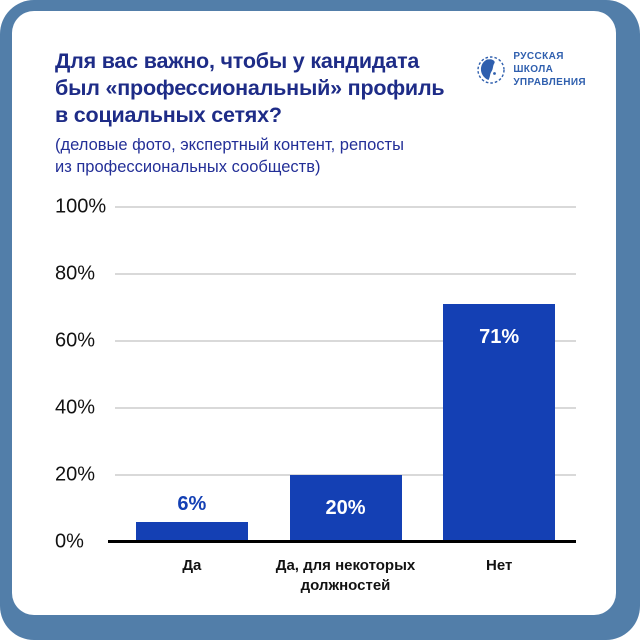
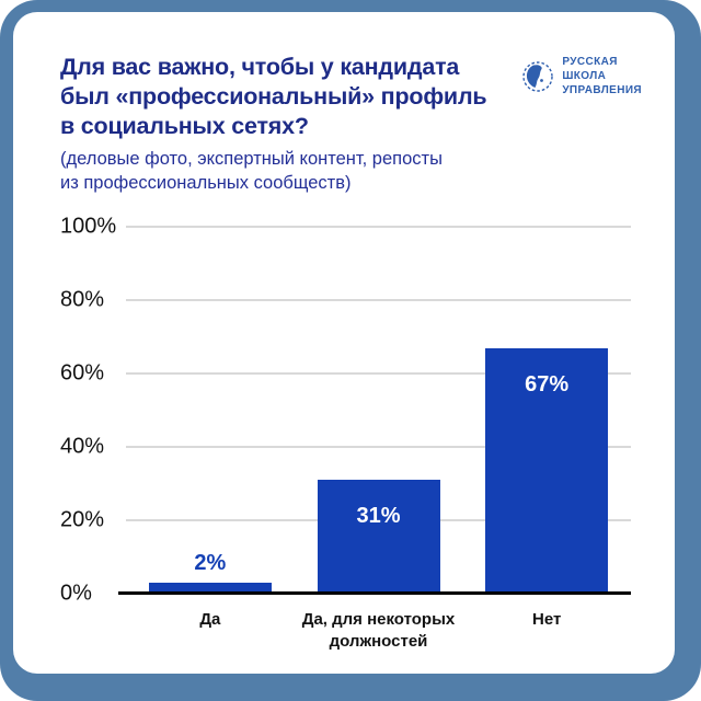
Да: 6% -> 2%
Да, для некоторых должностей: 20% -> 31%
Нет: 71% -> 67%
